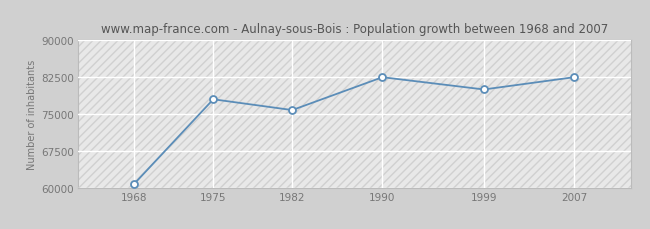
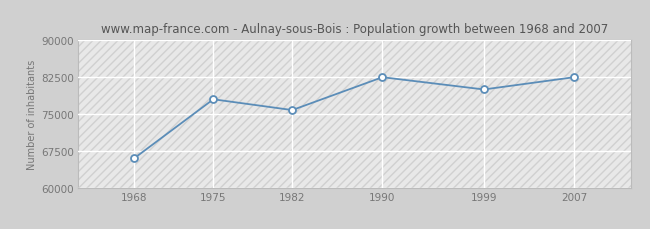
1968: 60800 -> 66000
